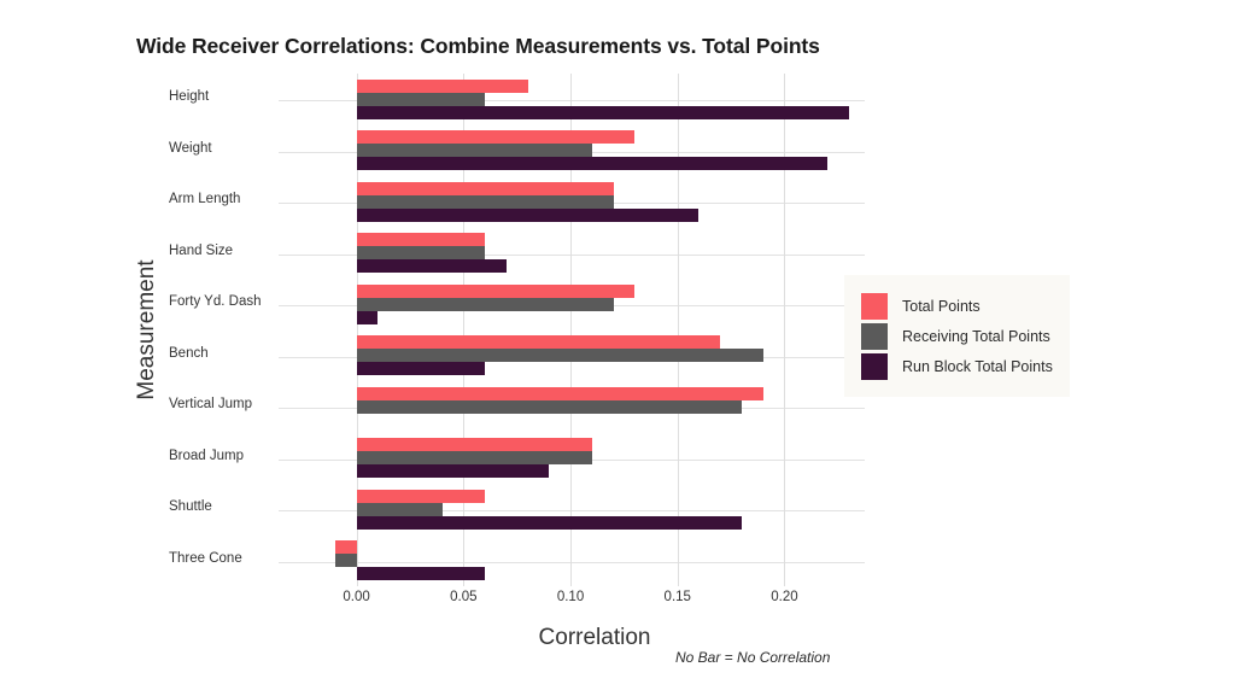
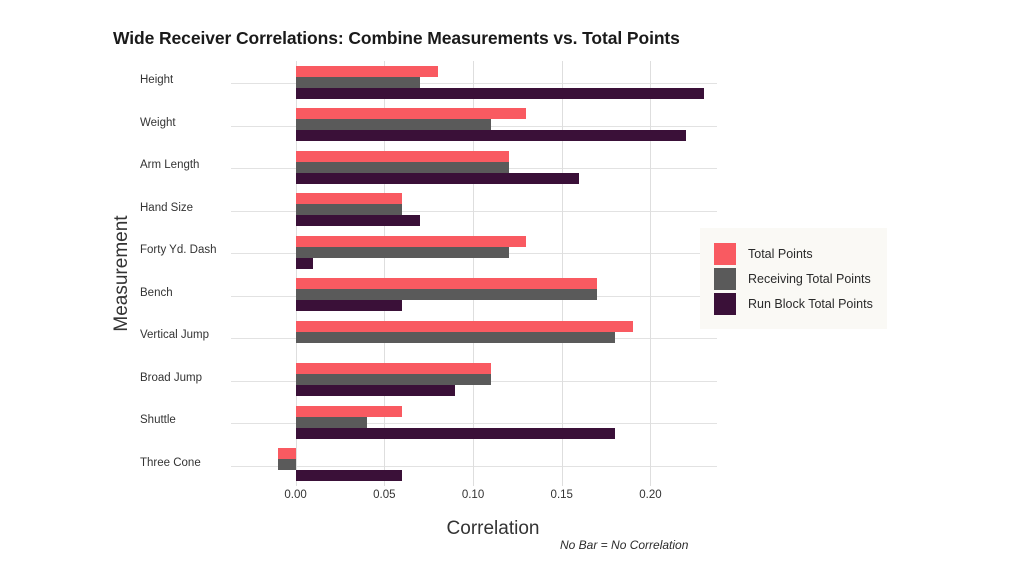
Receiving Total Points/Height: 0.06 -> 0.07
Receiving Total Points/Bench: 0.19 -> 0.17
